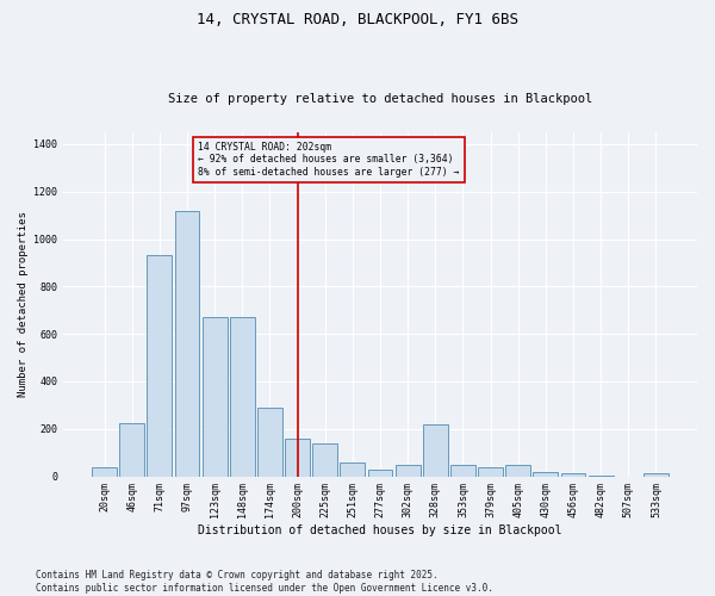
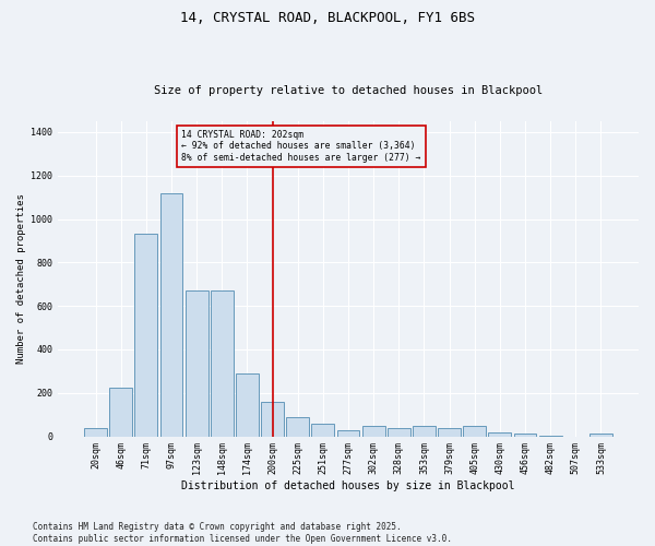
225sqm: 140 -> 90
328sqm: 220 -> 40
